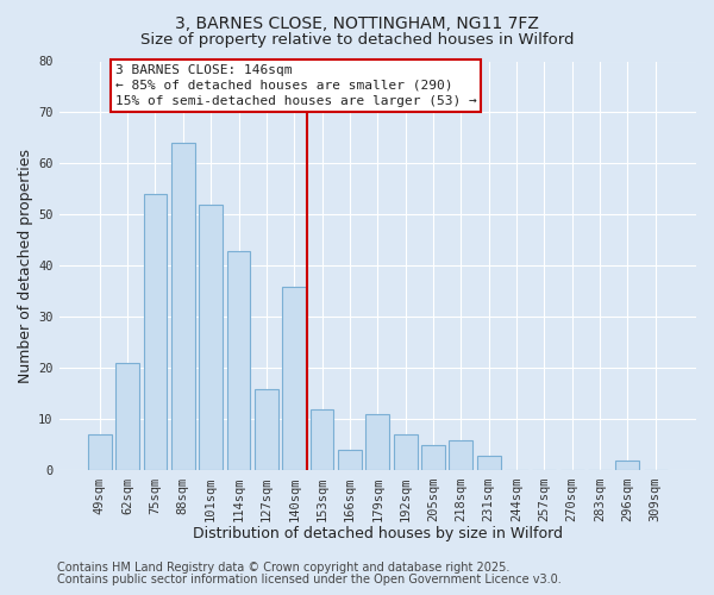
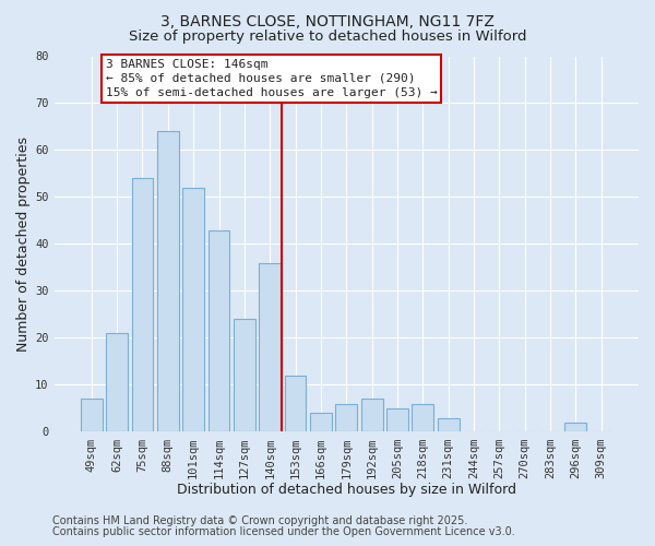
127sqm: 16 -> 24
179sqm: 11 -> 6
